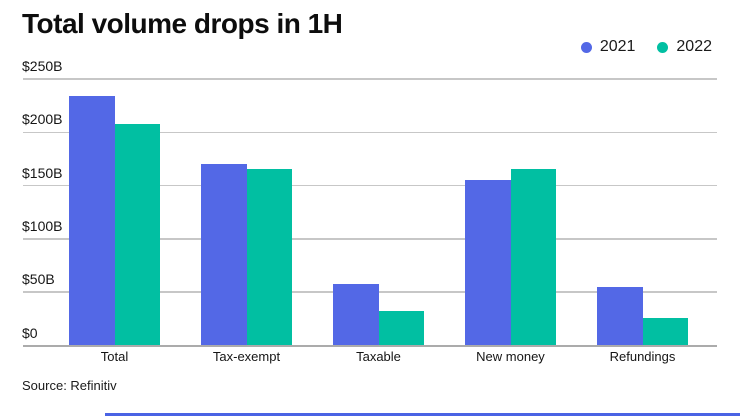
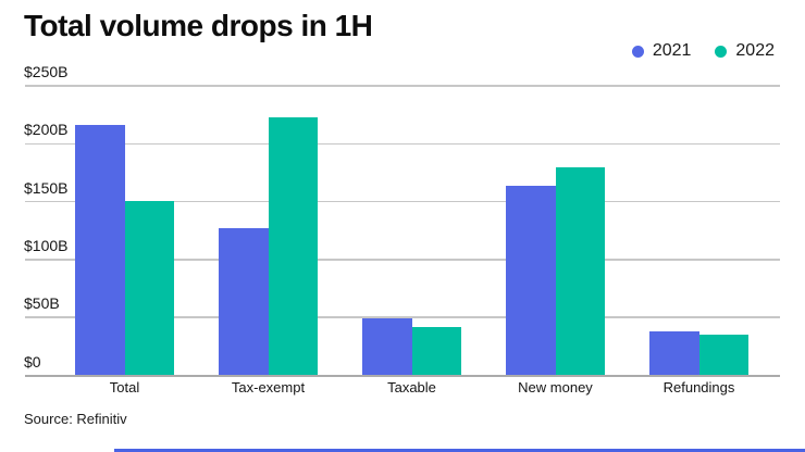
2021/Total: $234B -> $216B
2022/Total: $208B -> $151B
2021/Tax-exempt: $170B -> $127B
2022/Tax-exempt: $166B -> $223B
2021/Taxable: $58B -> $49B
2022/Taxable: $32B -> $42B
2021/New money: $155B -> $164B
2022/New money: $166B -> $180B
2021/Refundings: $55B -> $38B
2022/Refundings: $26B -> $35B
